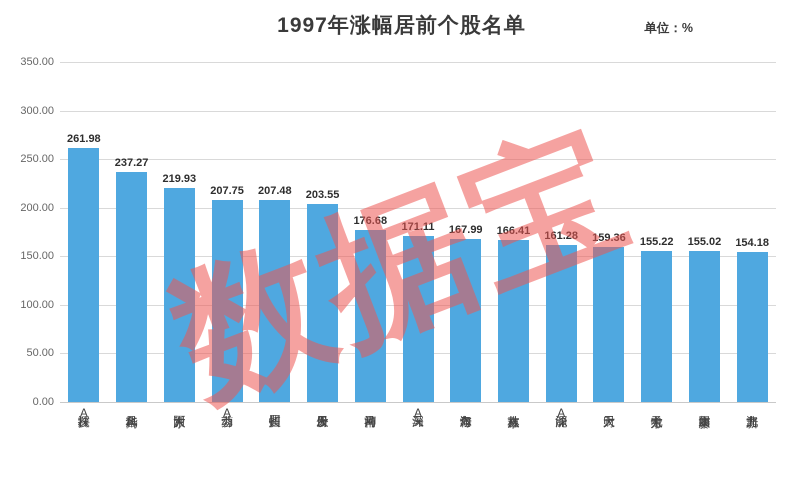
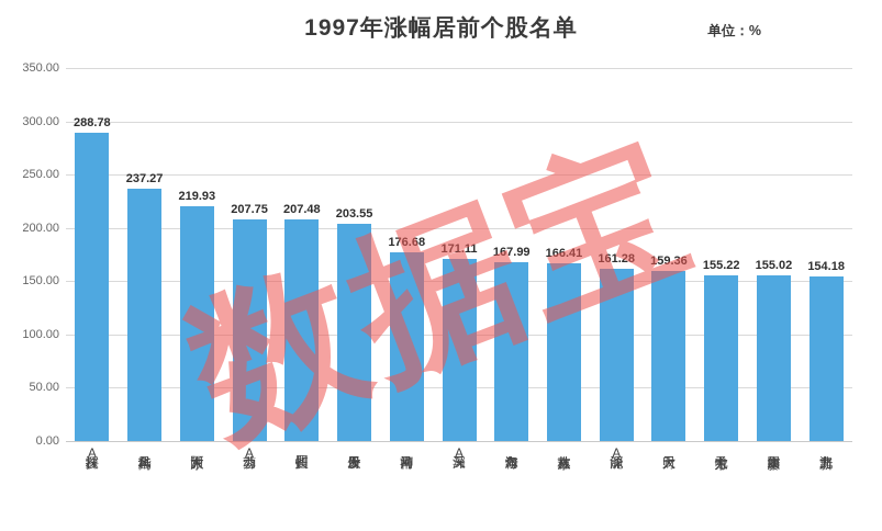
深科技A: 261.98 -> 288.78
